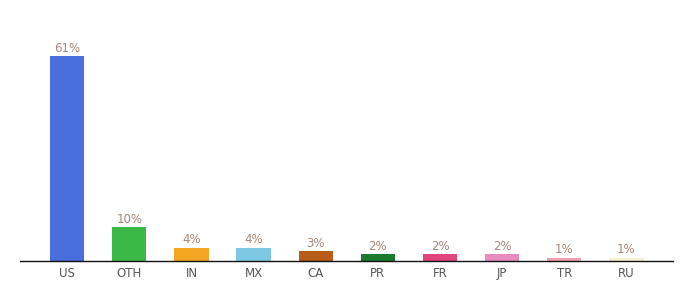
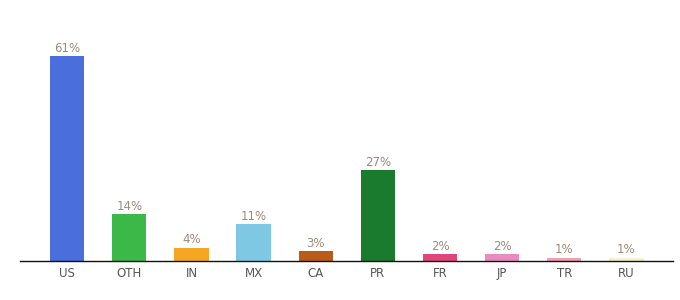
OTH: 10% -> 14%
MX: 4% -> 11%
PR: 2% -> 27%
